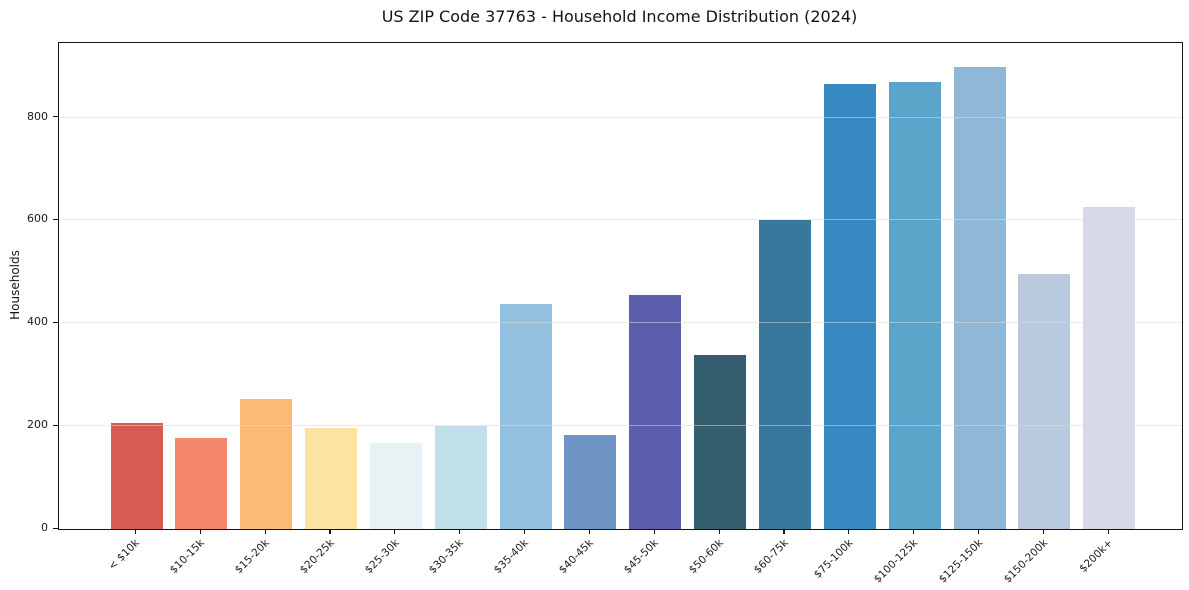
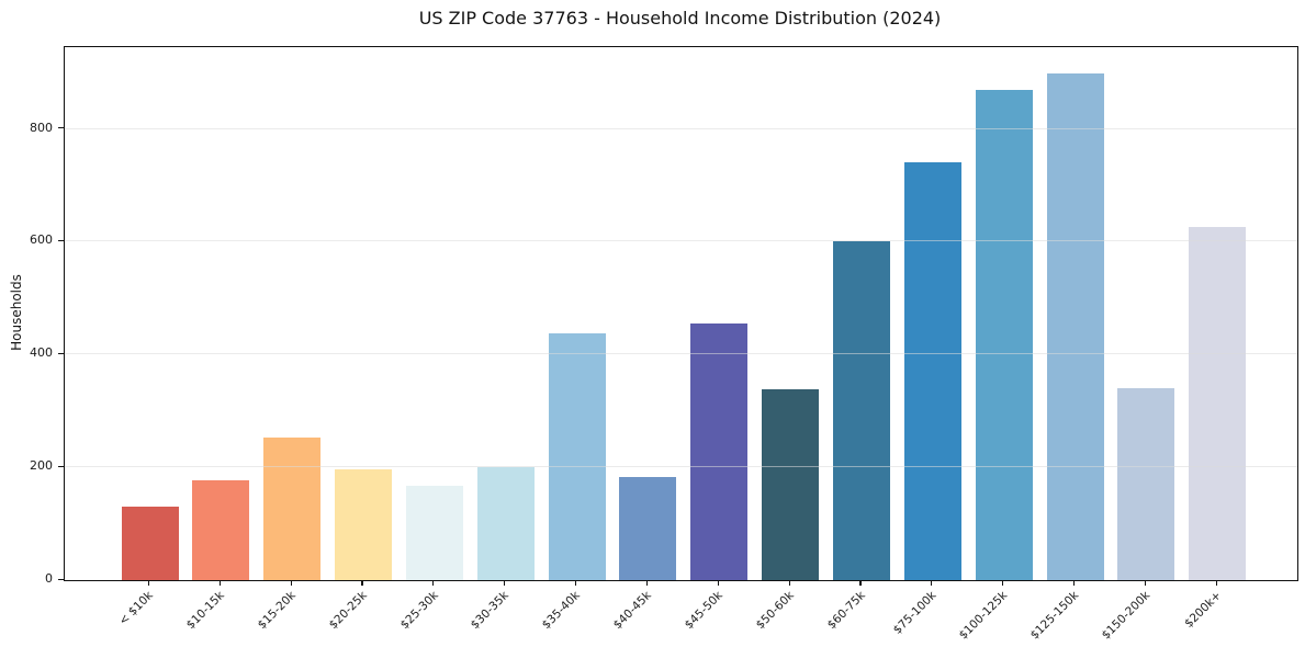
< $10k: 210 -> 130
$75-100k: 860 -> 740
$150-200k: 500 -> 340
